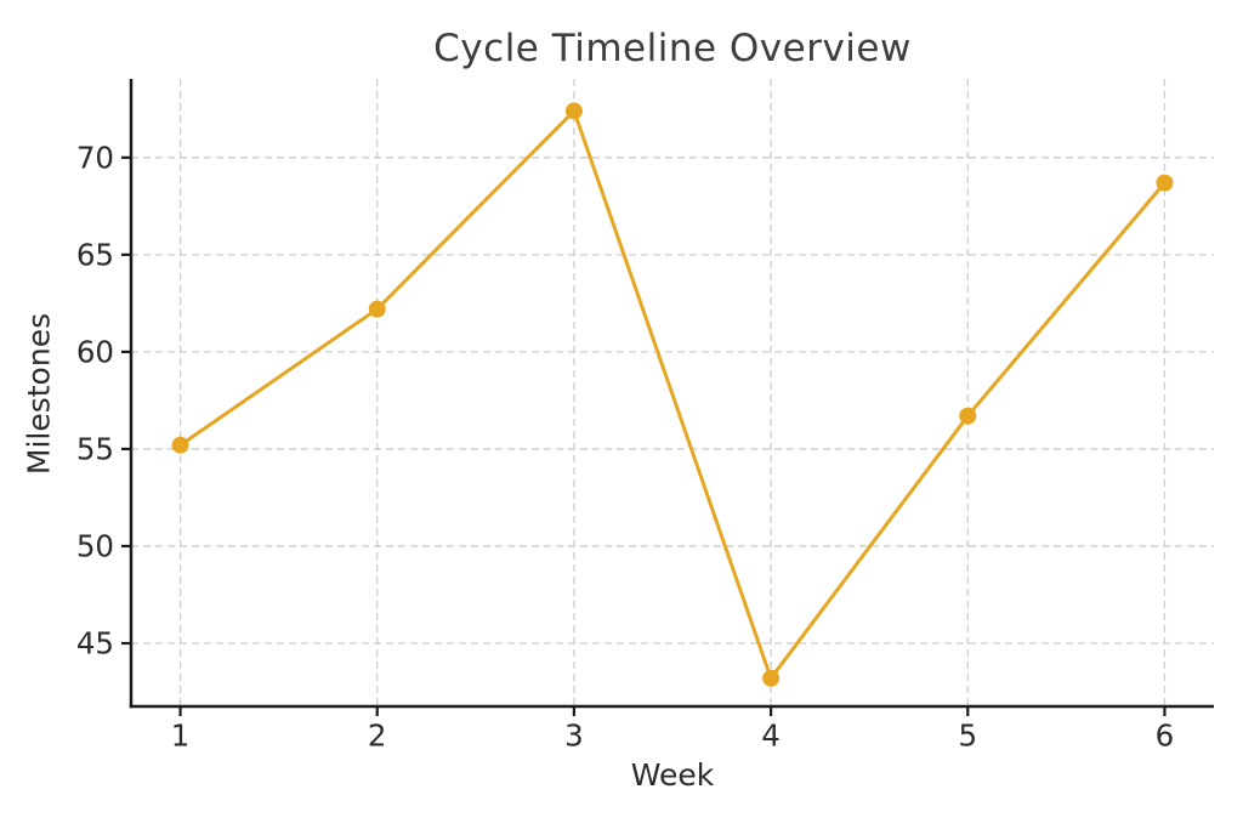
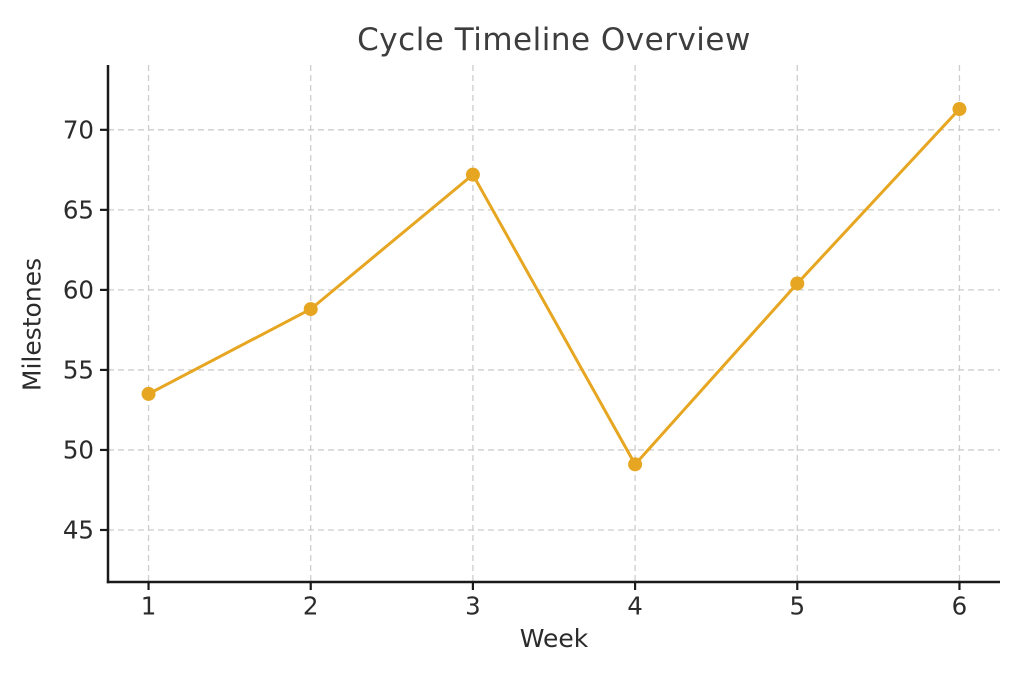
1: 55.2 -> 53.5
2: 62.2 -> 58.8
3: 72.4 -> 67.2
4: 43.2 -> 49.1
5: 56.7 -> 60.4
6: 68.7 -> 71.3
